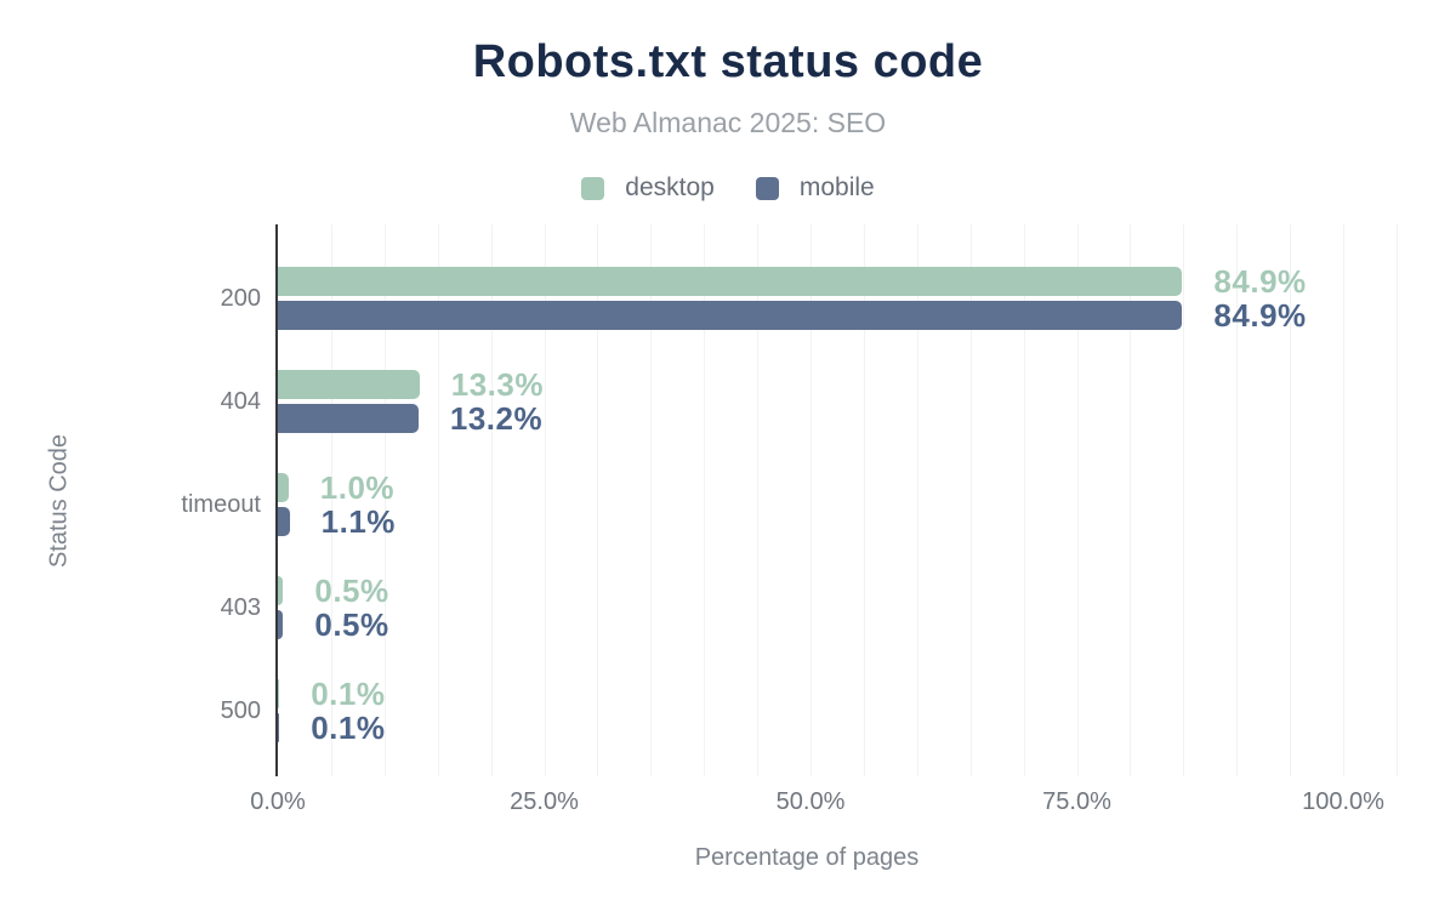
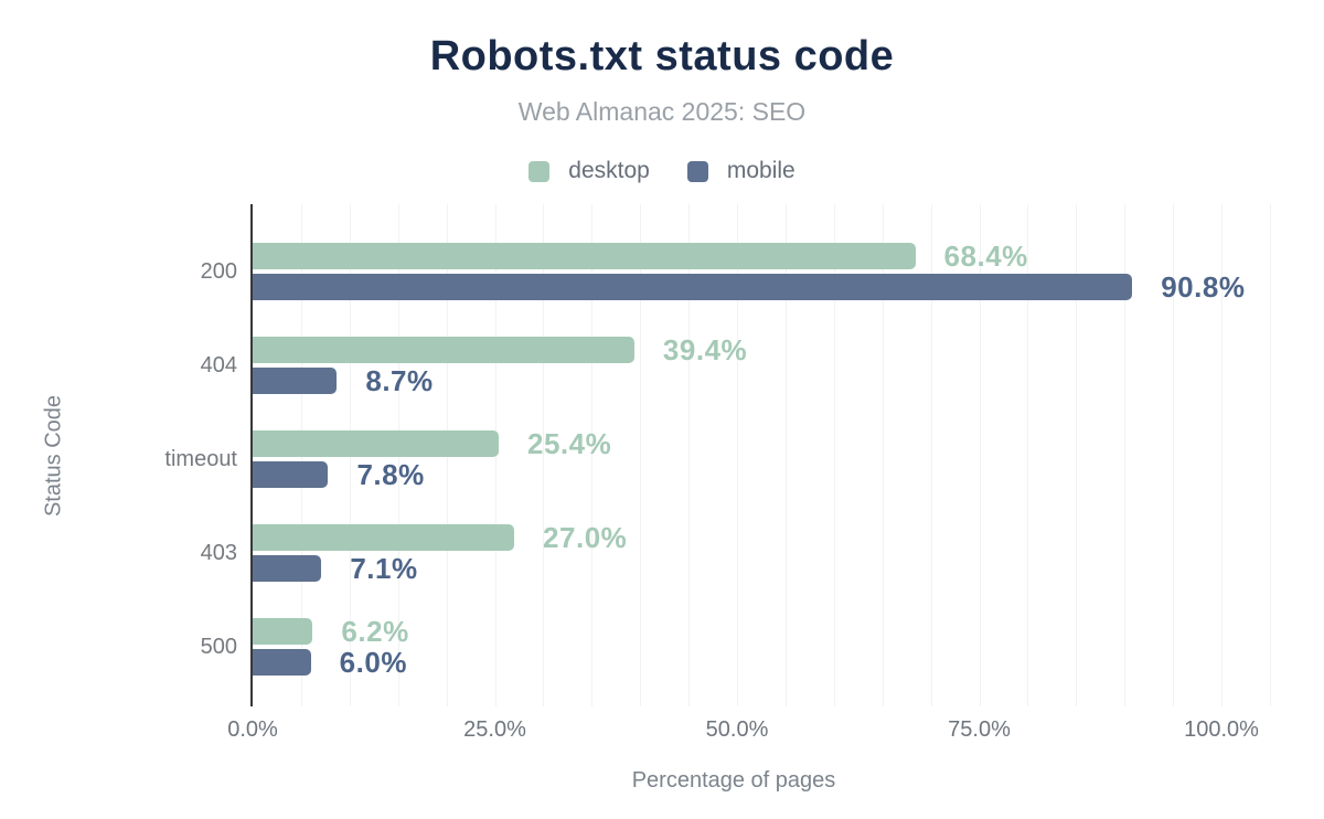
desktop/200: 84.9% -> 68.4%
mobile/200: 84.9% -> 90.8%
desktop/404: 13.3% -> 39.4%
mobile/404: 13.2% -> 8.7%
desktop/timeout: 1.0% -> 25.4%
mobile/timeout: 1.1% -> 7.8%
desktop/403: 0.5% -> 27.0%
mobile/403: 0.5% -> 7.1%
desktop/500: 0.1% -> 6.2%
mobile/500: 0.1% -> 6.0%
